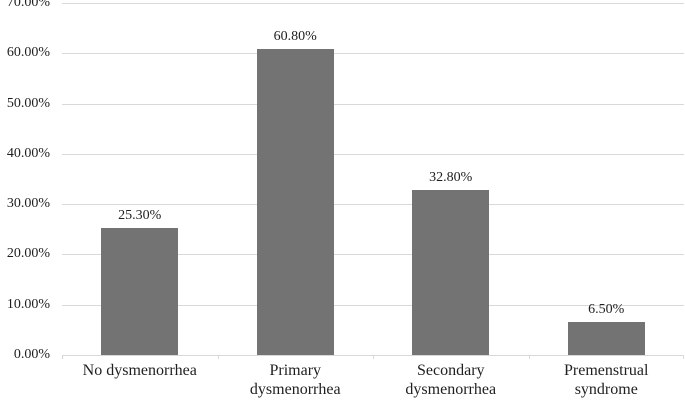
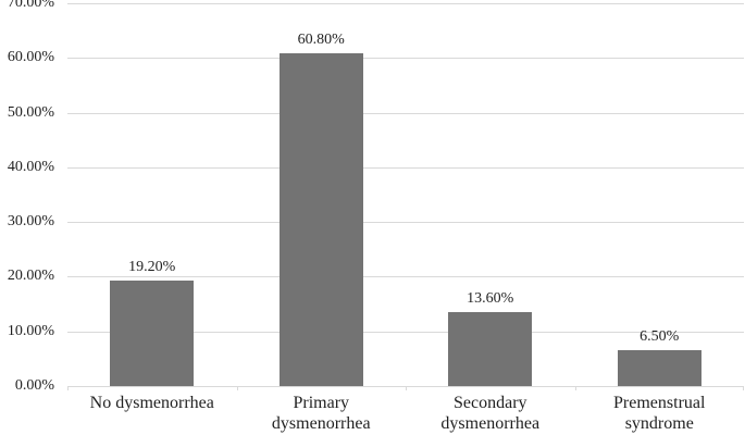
No dysmenorrhea: 25.30% -> 19.20%
Secondary dysmenorrhea: 32.80% -> 13.60%
